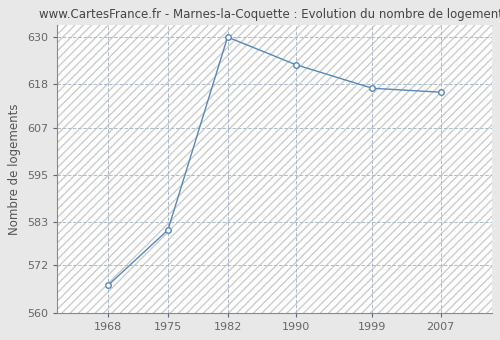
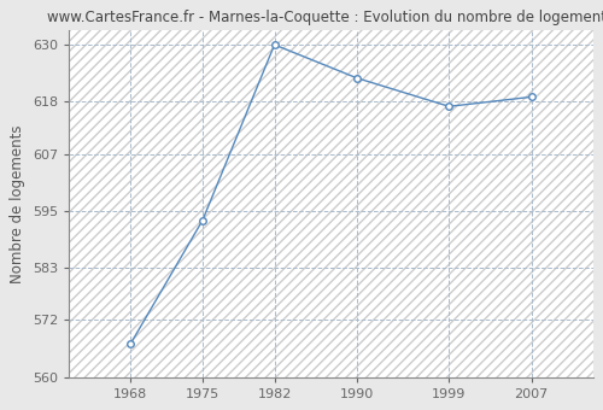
1975: 581 -> 593
2007: 616 -> 619
